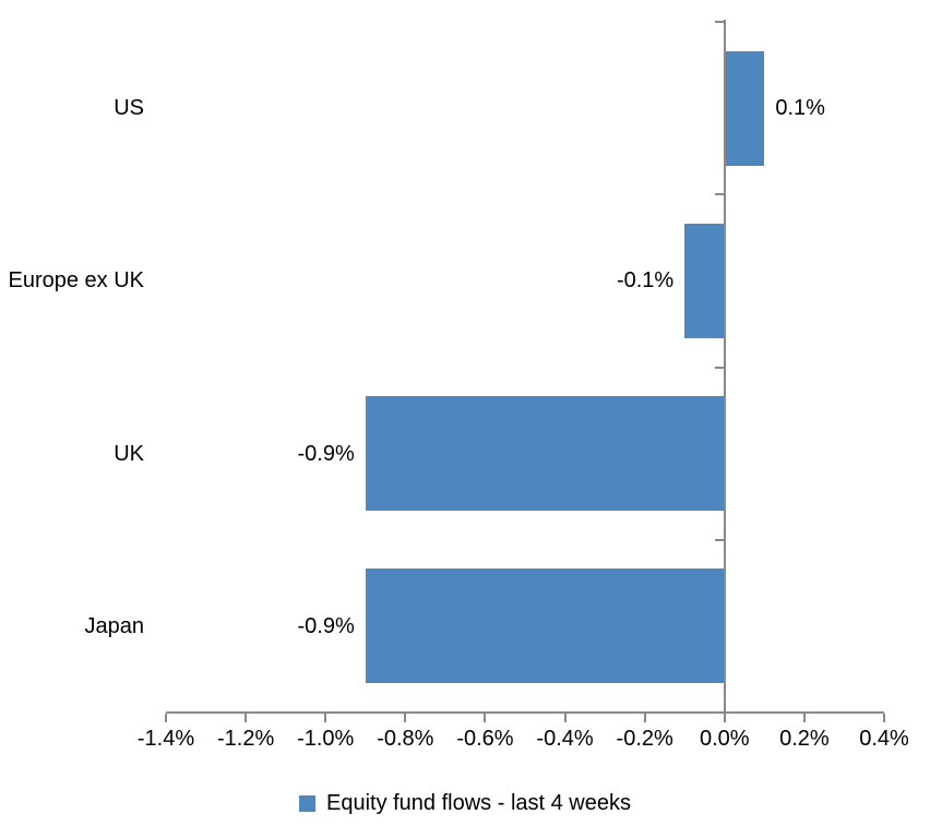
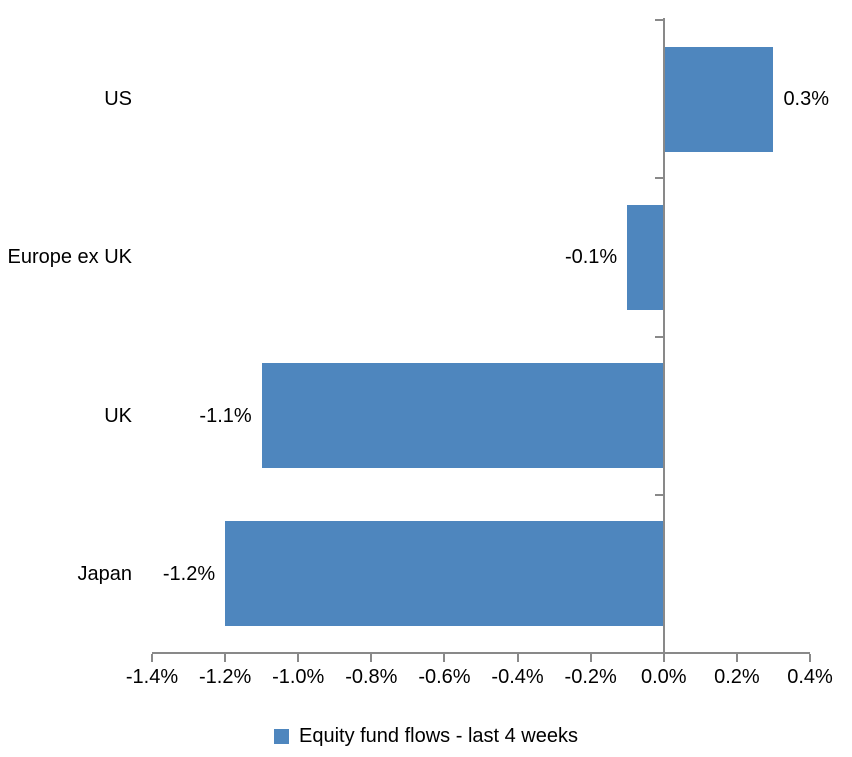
US: 0.1% -> 0.3%
UK: -0.9% -> -1.1%
Japan: -0.9% -> -1.2%
